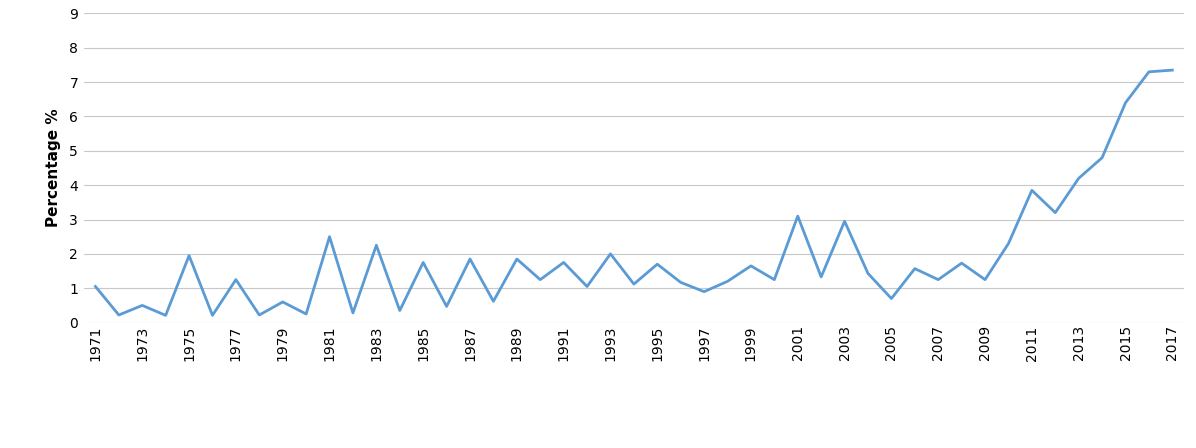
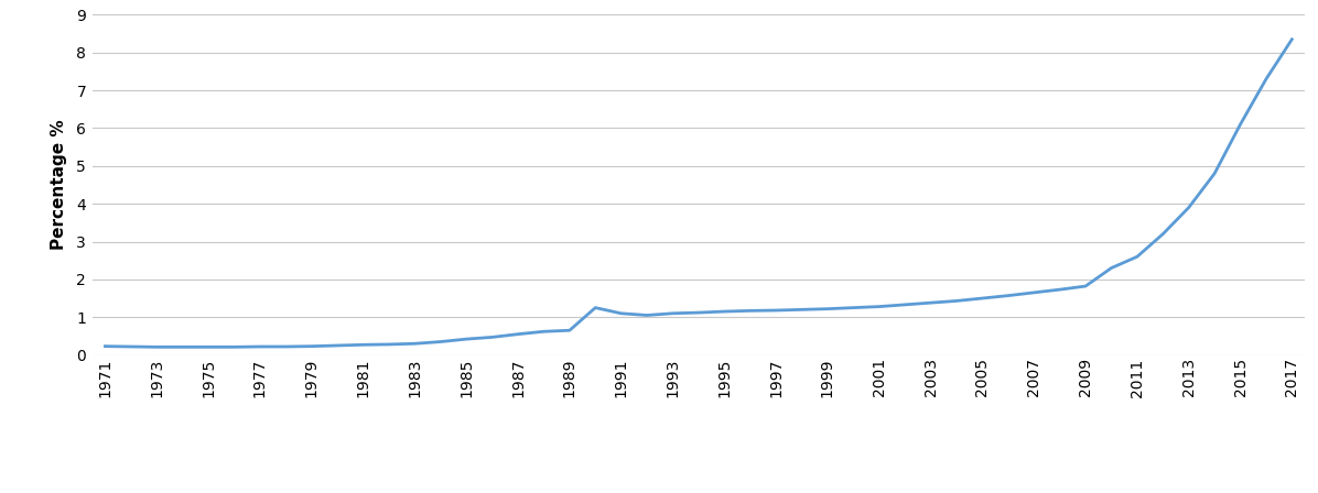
1971: 1.05 -> 0.23
1973: 0.50 -> 0.21
1975: 1.95 -> 0.21
1977: 1.25 -> 0.22
1979: 0.60 -> 0.23
1981: 2.50 -> 0.27
1983: 2.25 -> 0.30
1985: 1.75 -> 0.42
1987: 1.85 -> 0.55
1989: 1.85 -> 0.65
1991: 1.75 -> 1.10
1993: 2.00 -> 1.10
1995: 1.70 -> 1.15
1997: 0.90 -> 1.18
1999: 1.65 -> 1.22
2001: 3.10 -> 1.28
2003: 2.95 -> 1.38
2005: 0.70 -> 1.50
2007: 1.25 -> 1.65
2009: 1.25 -> 1.82
2011: 3.85 -> 2.60
2013: 4.20 -> 3.90
2015: 6.40 -> 6.10
2017: 7.35 -> 8.35
